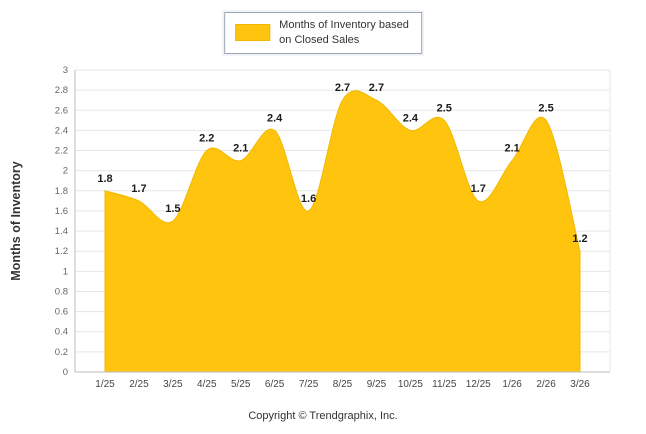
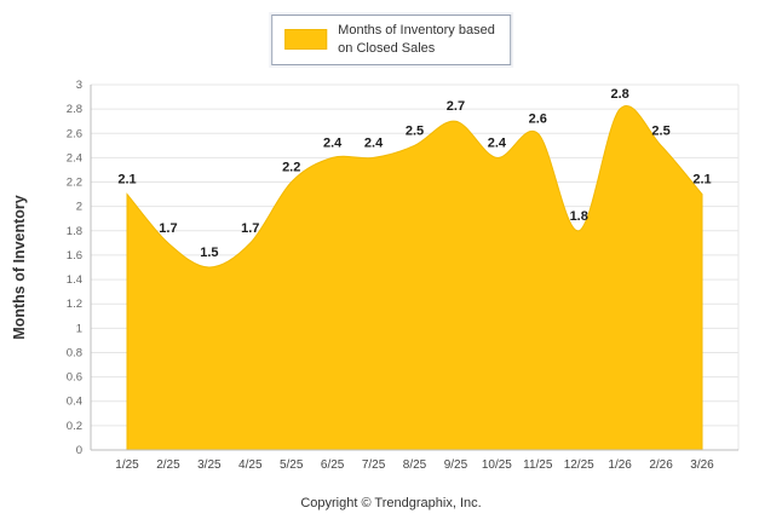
1/25: 1.8 -> 2.1
4/25: 2.2 -> 1.7
5/25: 2.1 -> 2.2
7/25: 1.6 -> 2.4
8/25: 2.7 -> 2.5
11/25: 2.5 -> 2.6
12/25: 1.7 -> 1.8
1/26: 2.1 -> 2.8
3/26: 1.2 -> 2.1
